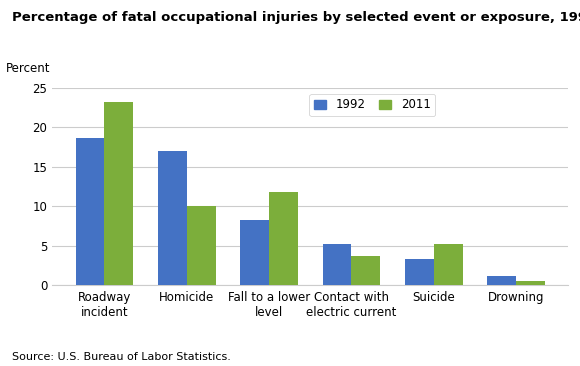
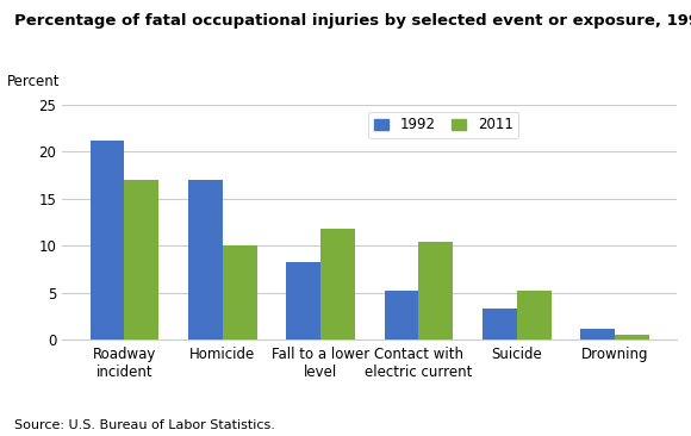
1992/Roadway incident: 18.7 -> 21.2
2011/Roadway incident: 23.2 -> 17.0
2011/Contact with electric current: 3.7 -> 10.4
